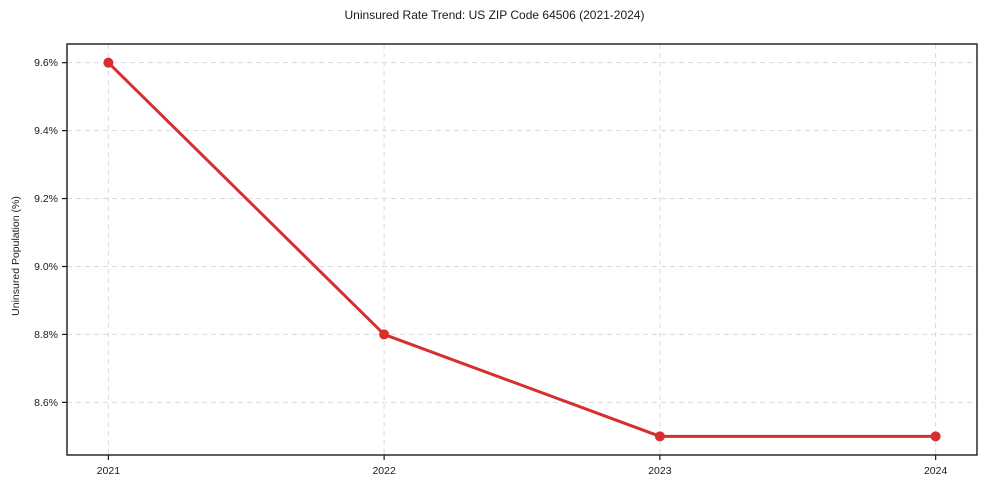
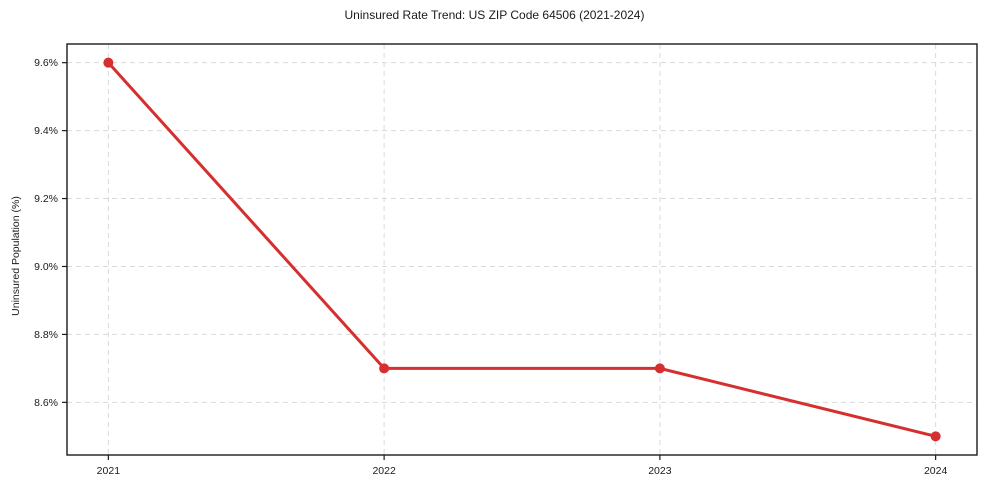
2022: 8.8% -> 8.7%
2023: 8.5% -> 8.7%
